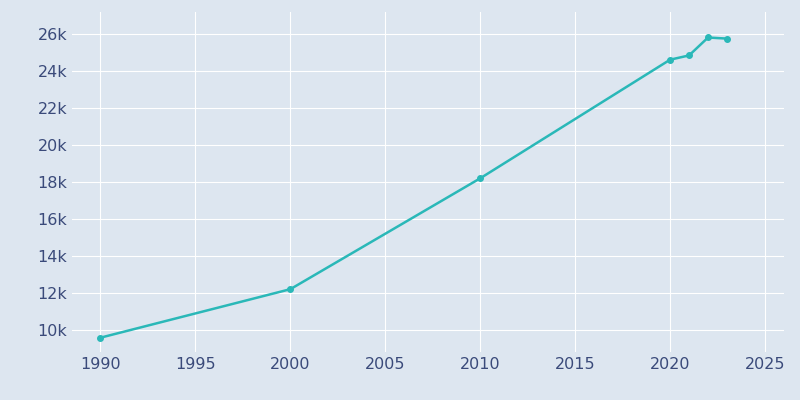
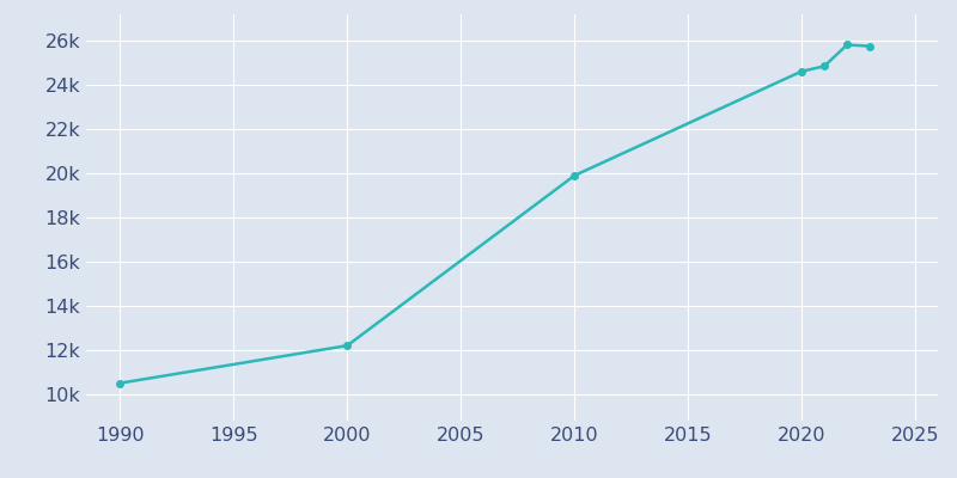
1990: 9.6k -> 10.5k
2010: 18.2k -> 19.9k
